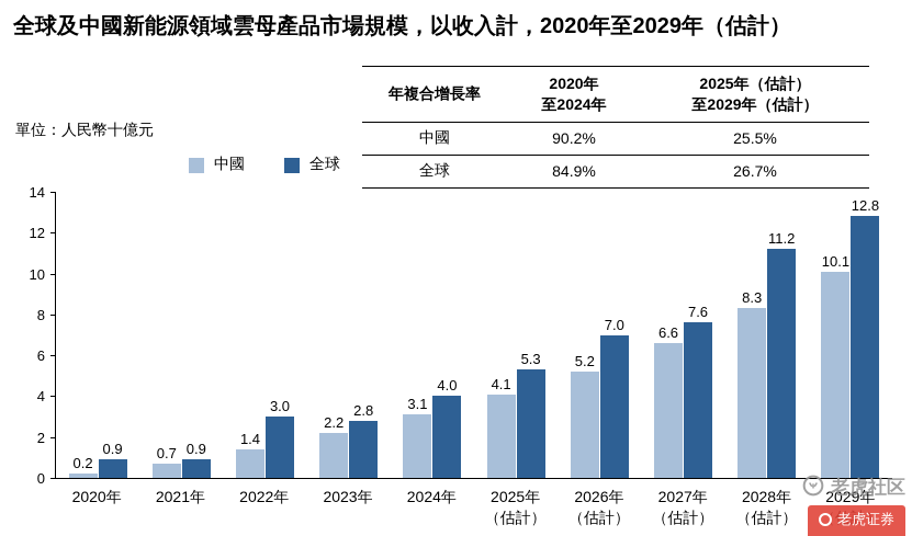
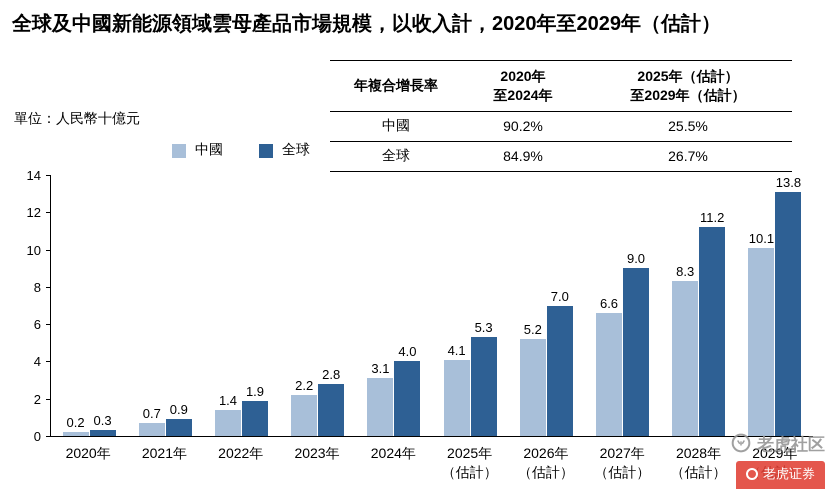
全球/2020年: 0.9 -> 0.3
全球/2022年: 3.0 -> 1.9
全球/2027年（估計）: 7.6 -> 9.0
全球/2029年（估計）: 12.8 -> 13.8
